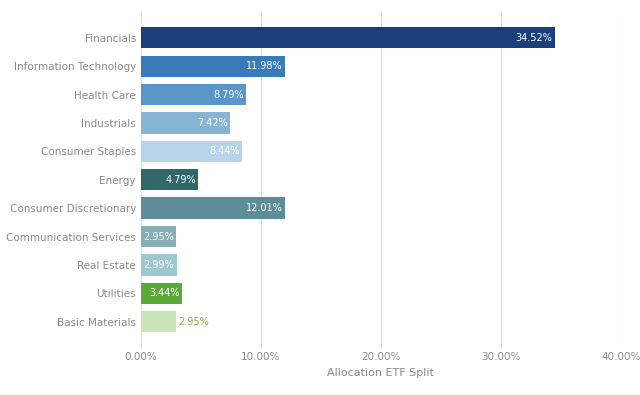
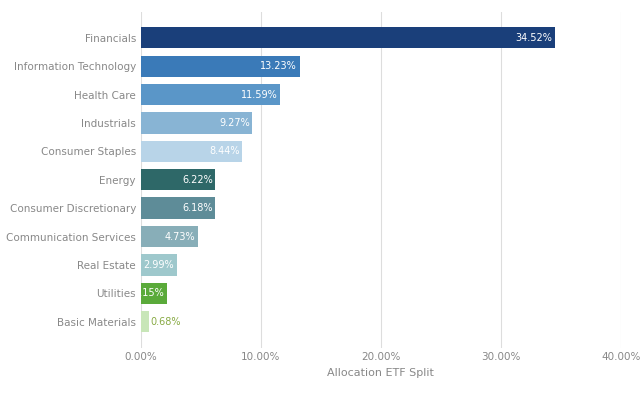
Information Technology: 11.98% -> 13.23%
Health Care: 8.79% -> 11.59%
Industrials: 7.42% -> 9.27%
Energy: 4.79% -> 6.22%
Consumer Discretionary: 12.01% -> 6.18%
Communication Services: 2.95% -> 4.73%
Utilities: 3.44% -> 2.15%
Basic Materials: 2.95% -> 0.68%
